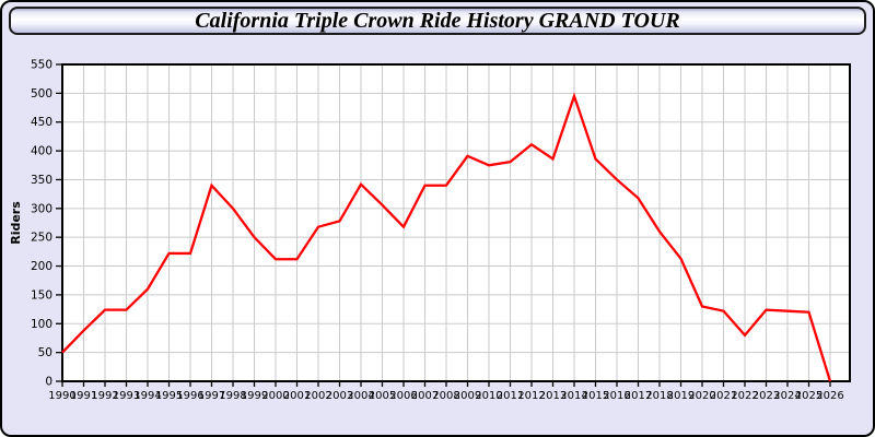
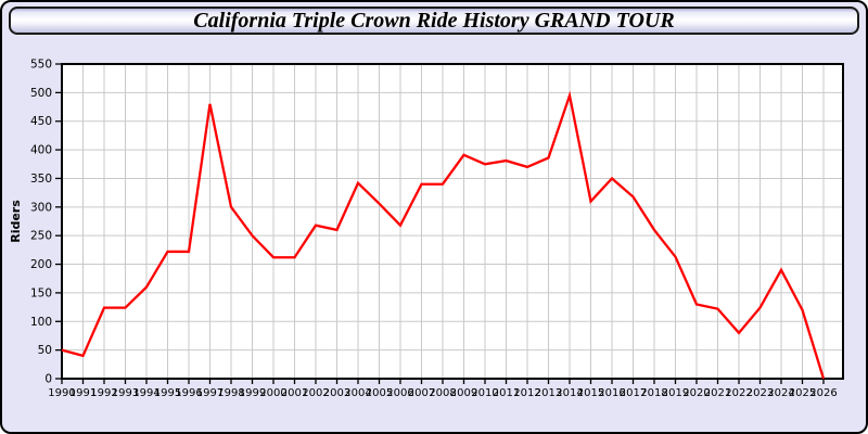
1991: 90 -> 40
1997: 340 -> 480
2003: 280 -> 260
2012: 410 -> 370
2015: 390 -> 310
2024: 120 -> 190
